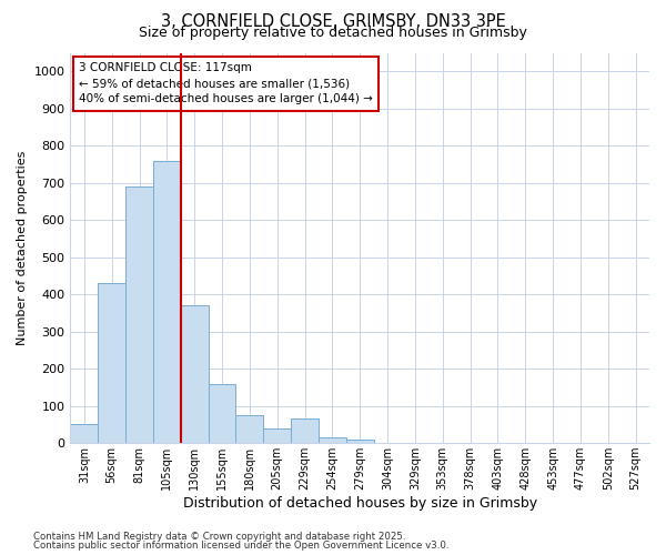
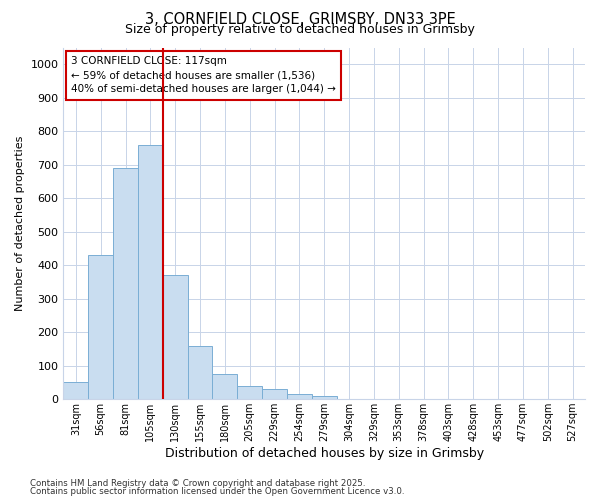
229sqm: 65 -> 30
